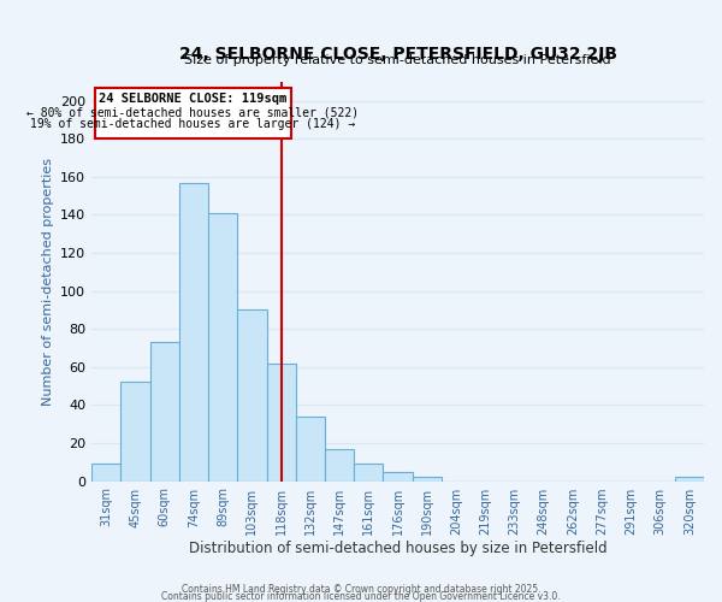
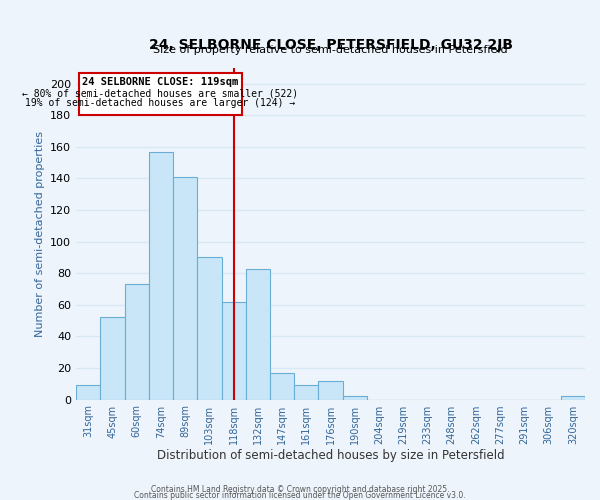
132sqm: 34 -> 83
176sqm: 5 -> 12
